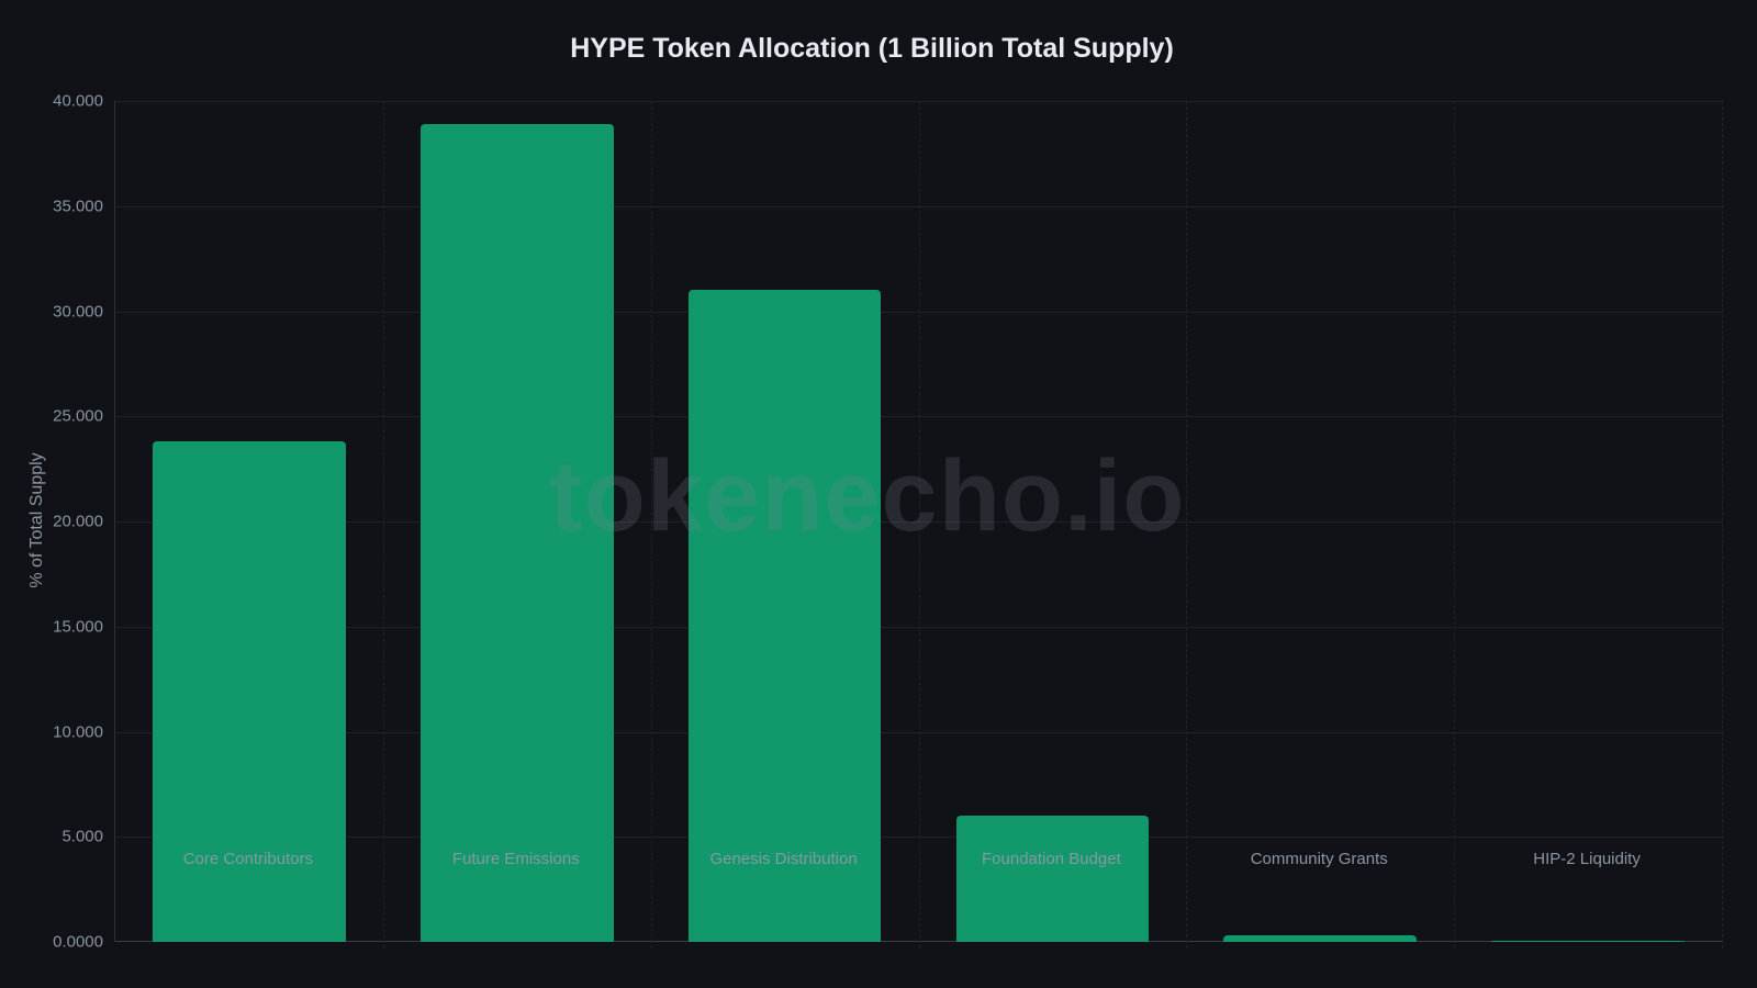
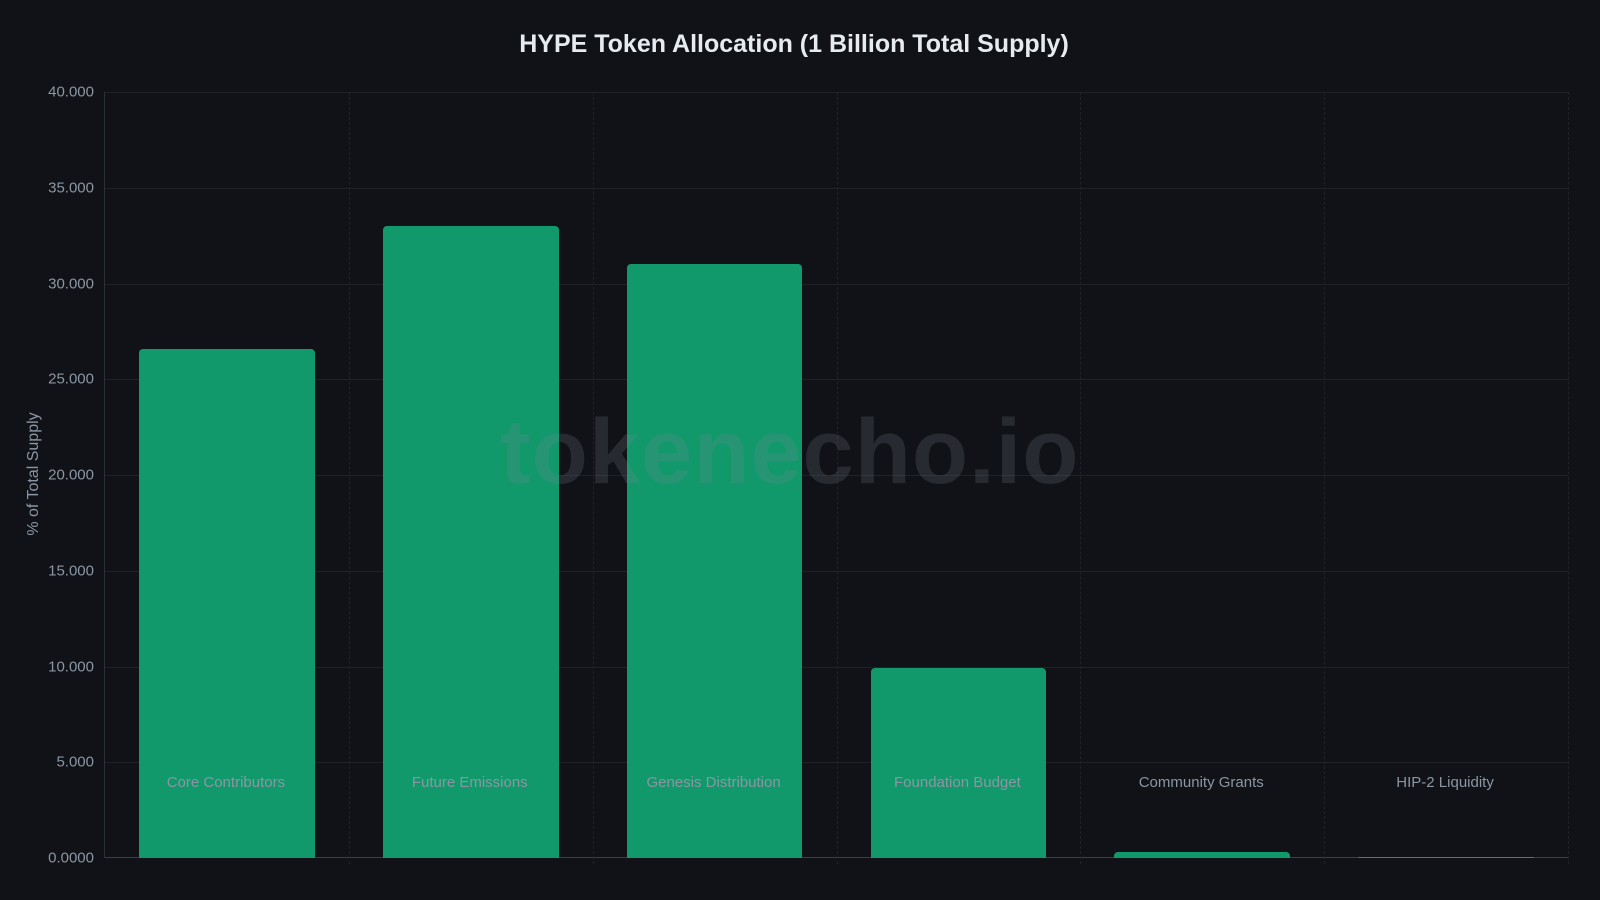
Core Contributors: 23.8 -> 26.6
Future Emissions: 38.9 -> 33.0
Foundation Budget: 6.0 -> 9.9
